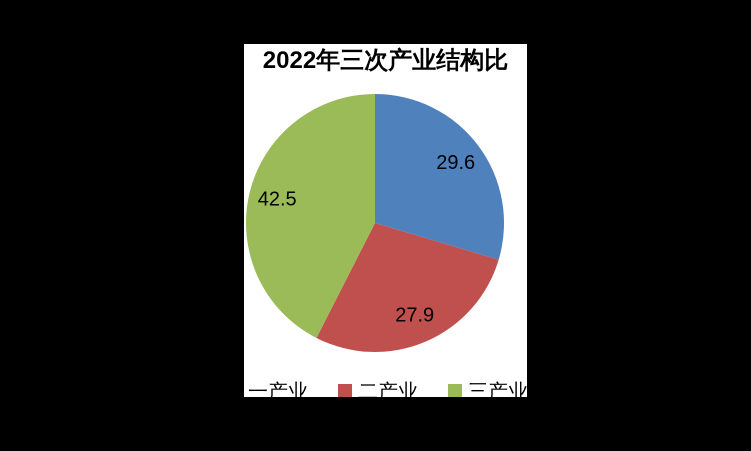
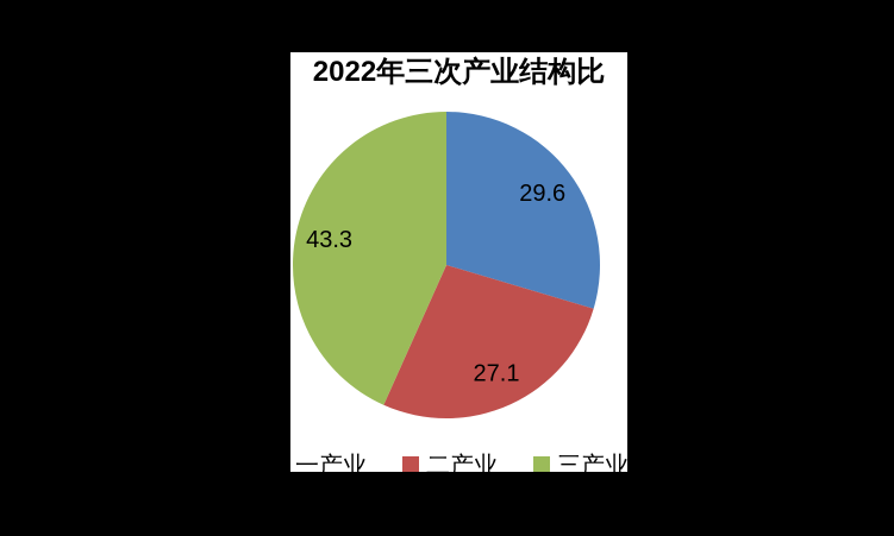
二产业: 27.9 -> 27.1
三产业: 42.5 -> 43.3
